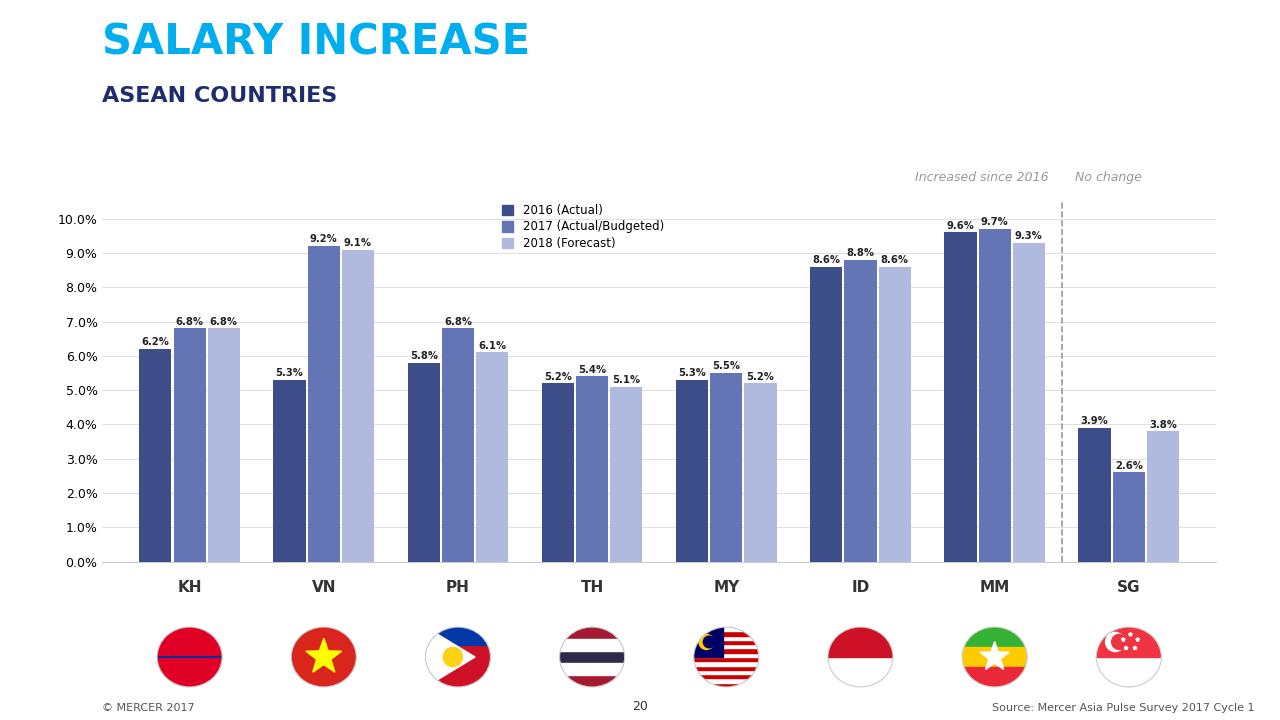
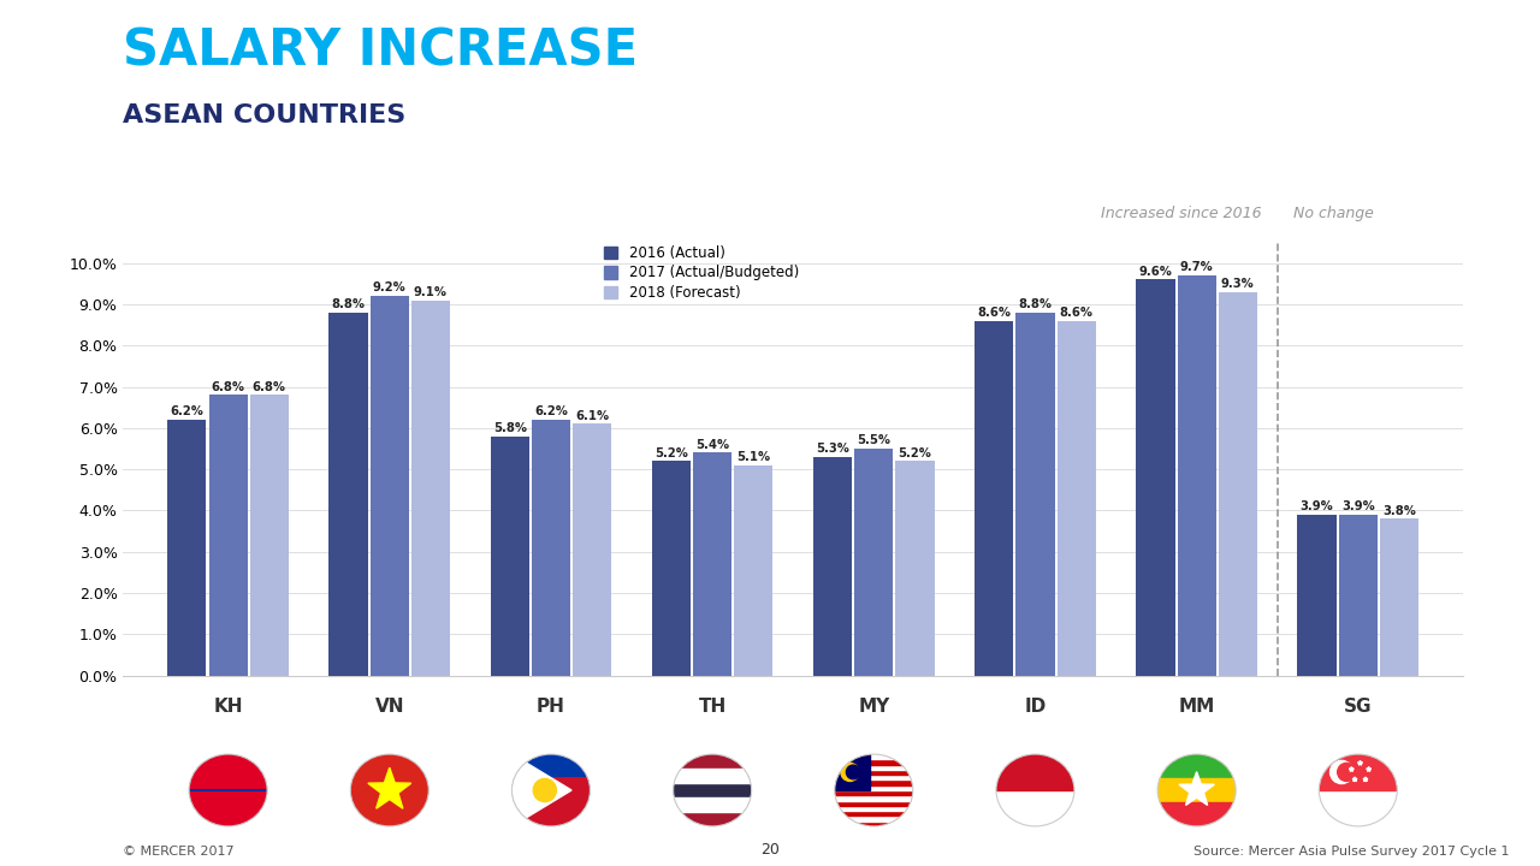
2016 (Actual)/VN: 5.3% -> 8.8%
2017 (Actual/Budgeted)/PH: 6.8% -> 6.2%
2017 (Actual/Budgeted)/SG: 2.6% -> 3.9%
